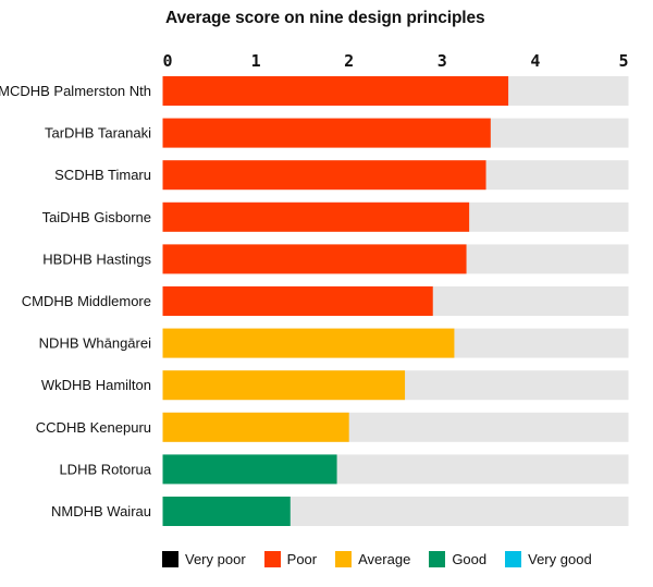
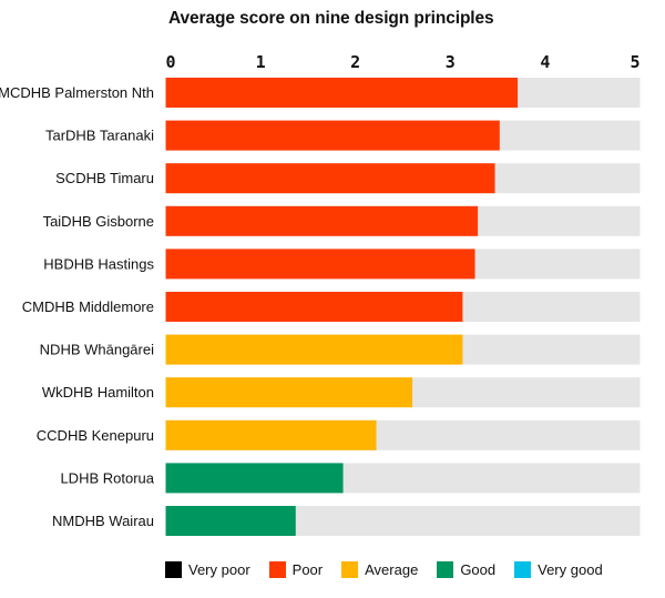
CMDHB Middlemore: 2.9 -> 3.1
CCDHB Kenepuru: 2.0 -> 2.2
